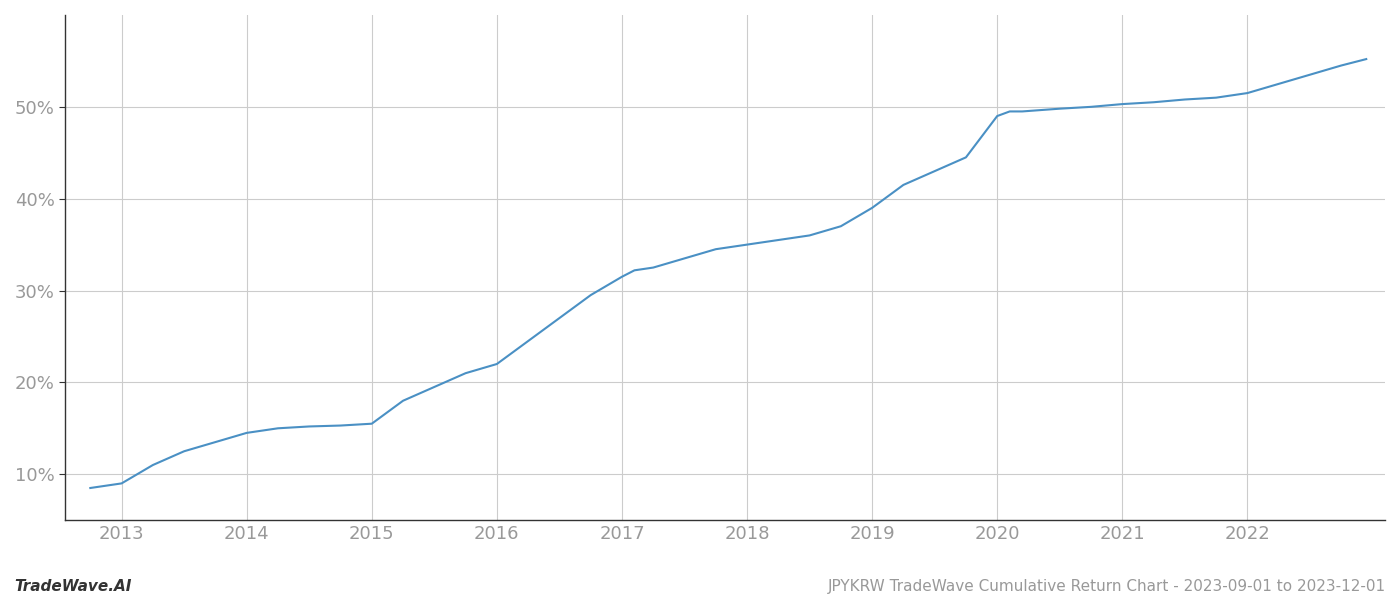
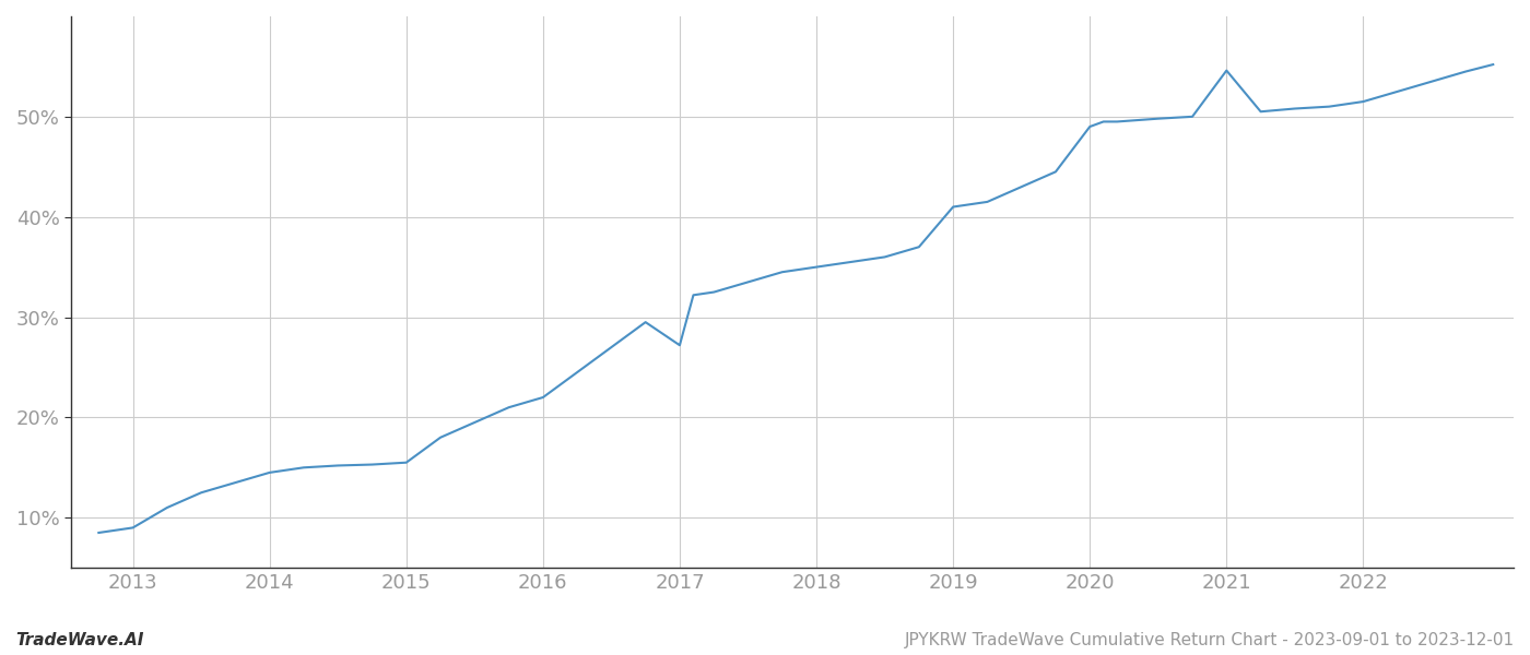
2017: 31.5% -> 27.2%
2019: 39.0% -> 41.0%
2021: 50.3% -> 54.6%
